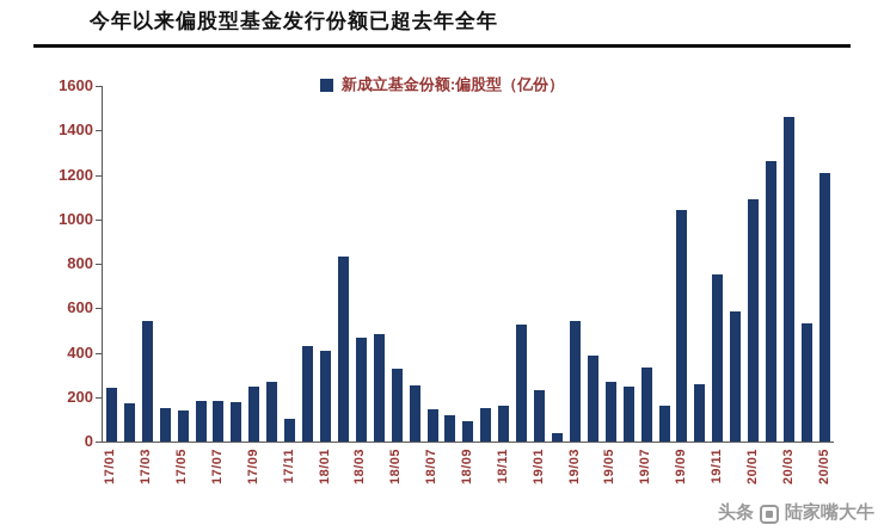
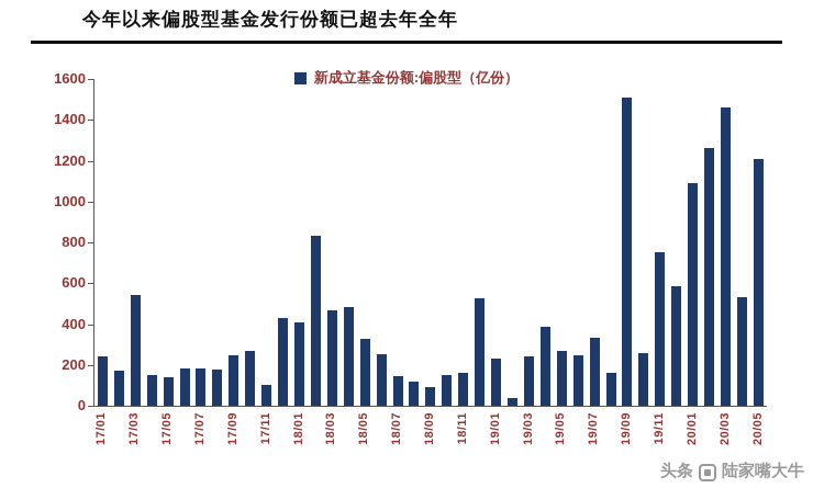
19/03: 540 -> 240
19/09: 1040 -> 1510
